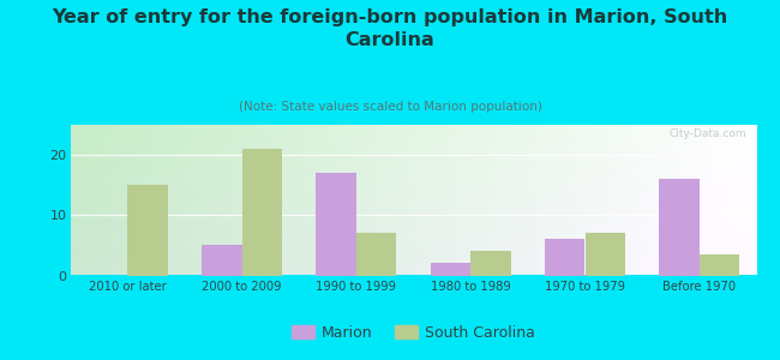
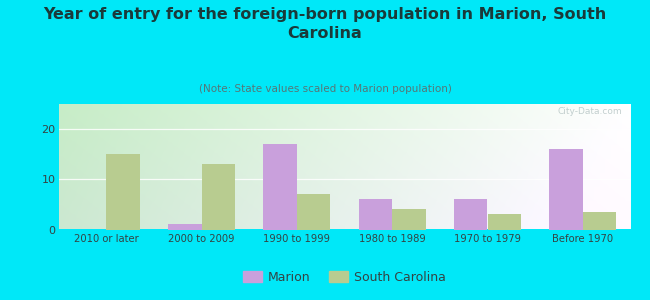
Marion/2000 to 2009: 5 -> 1
South Carolina/2000 to 2009: 21.0 -> 13.0
Marion/1980 to 1989: 2 -> 6
South Carolina/1970 to 1979: 7.0 -> 3.0
